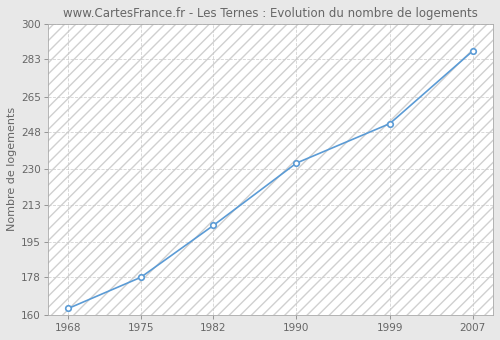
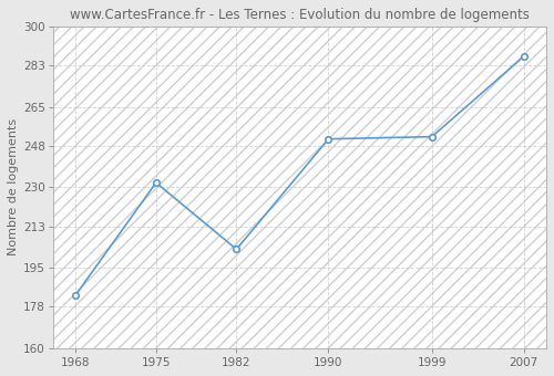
1968: 163 -> 183
1975: 178 -> 232
1990: 233 -> 251
